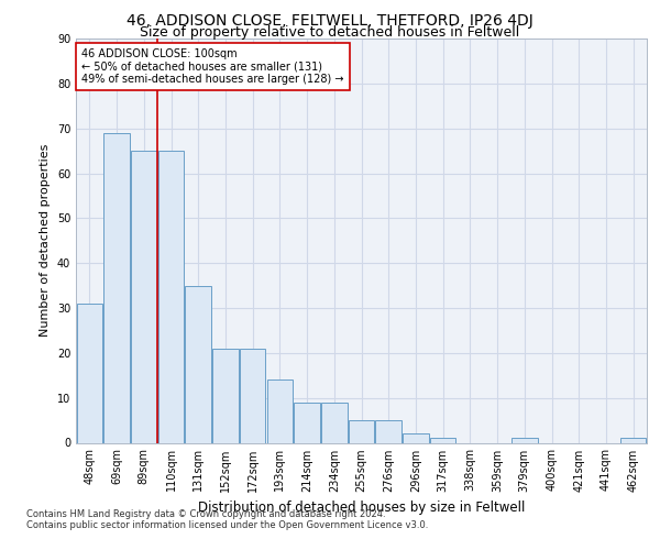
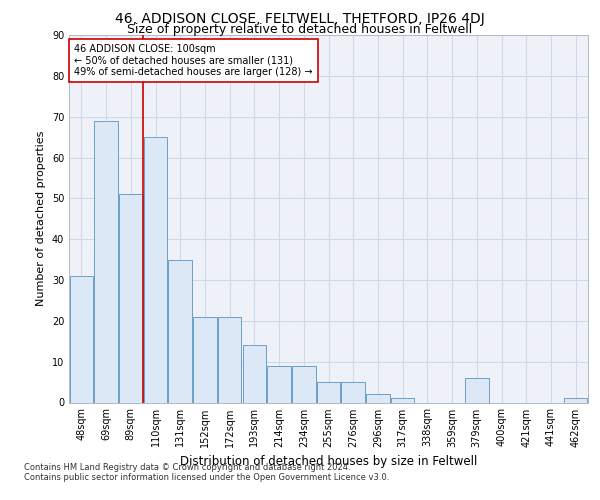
89sqm: 65 -> 51
379sqm: 1 -> 6
